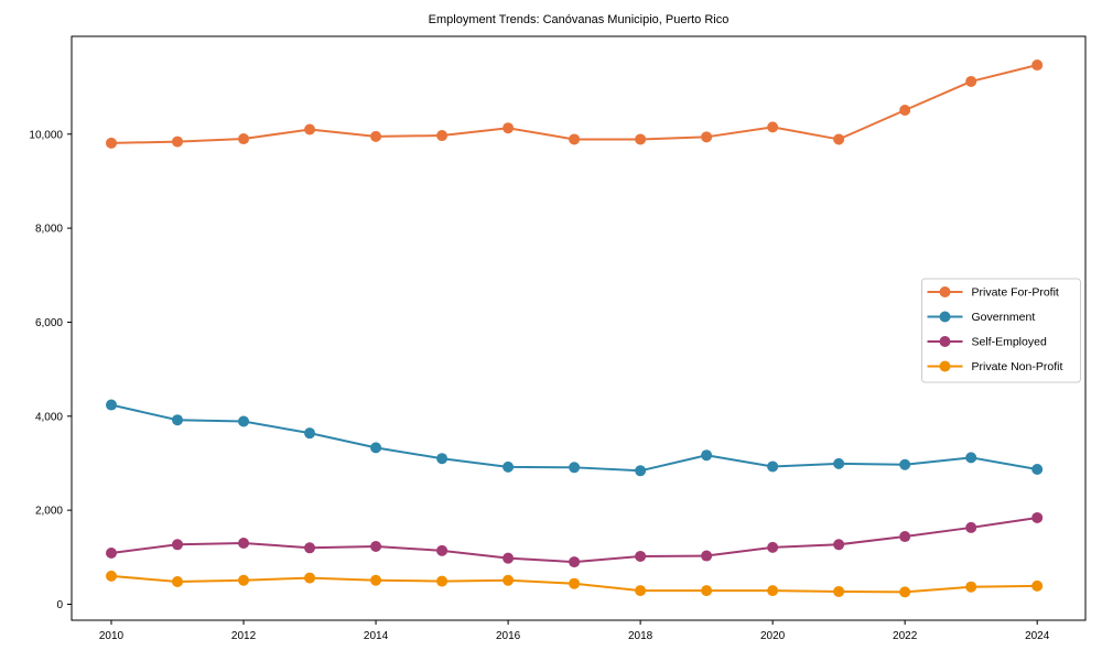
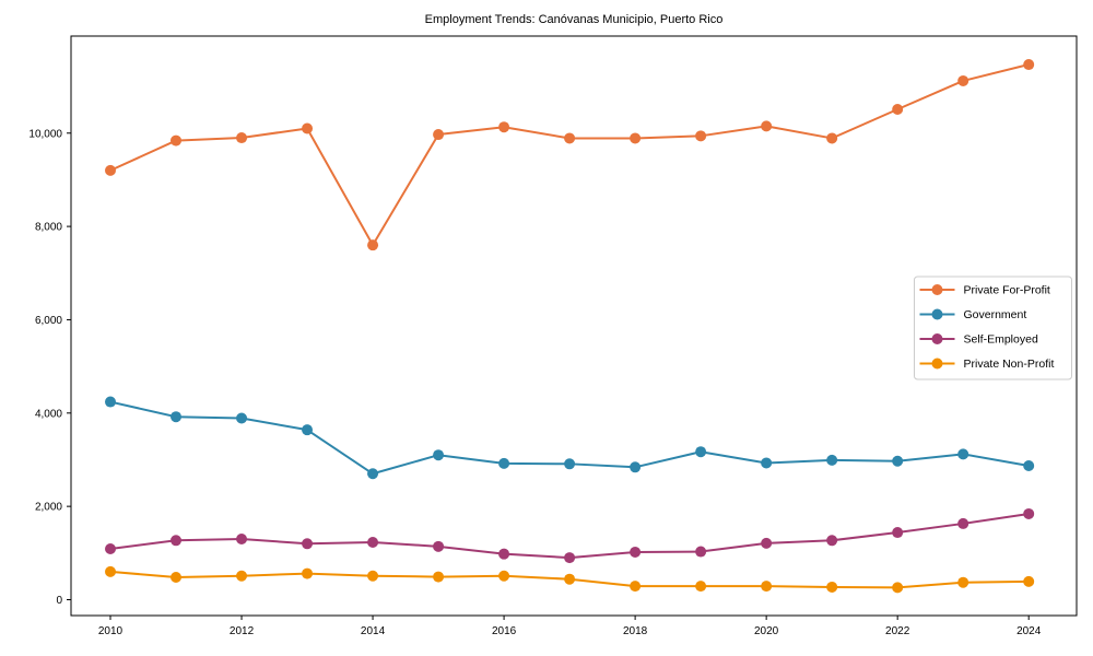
Private For-Profit/2010: 9800 -> 9200
Private For-Profit/2014: 10000 -> 7600
Government/2014: 3300 -> 2700
